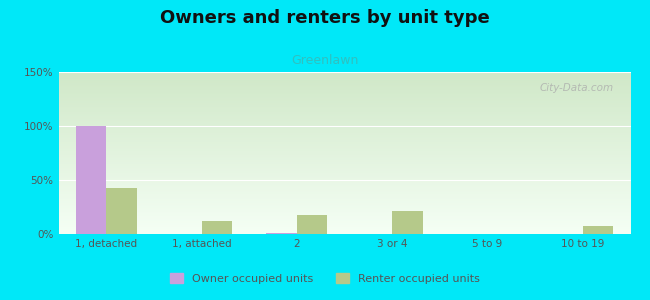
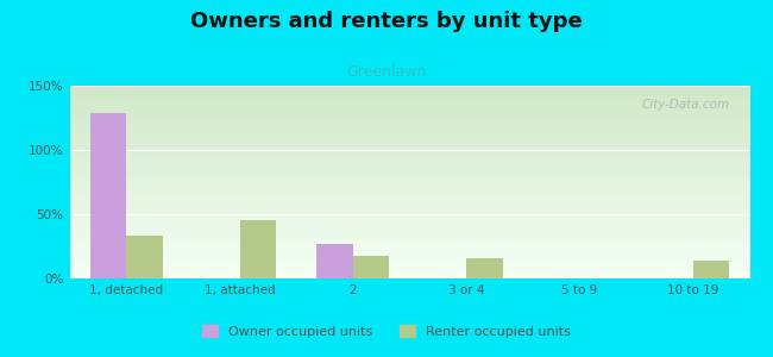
Owner occupied units/1, detached: 100% -> 129%
Renter occupied units/1, detached: 43% -> 33%
Renter occupied units/1, attached: 12% -> 45%
Owner occupied units/2: 1% -> 27%
Renter occupied units/3 or 4: 21% -> 16%
Renter occupied units/10 to 19: 7% -> 14%
